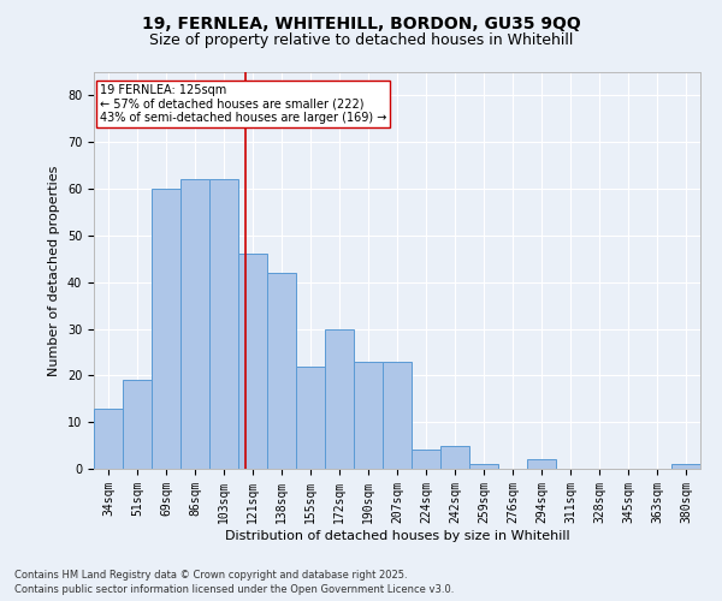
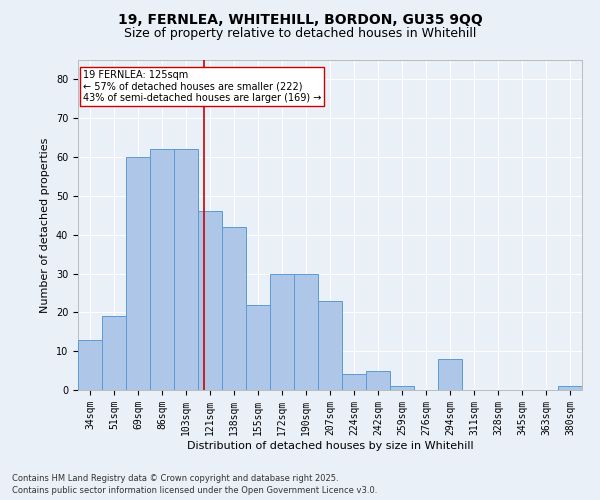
190sqm: 23 -> 30
294sqm: 2 -> 8
